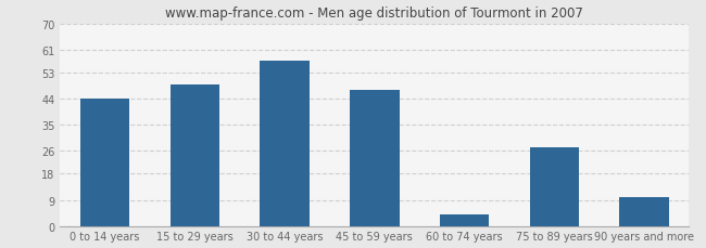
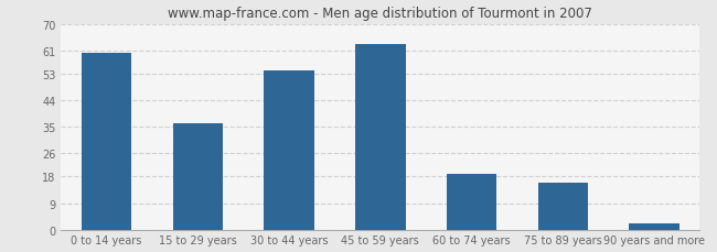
0 to 14 years: 44 -> 60
15 to 29 years: 49 -> 36
30 to 44 years: 57 -> 54
45 to 59 years: 47 -> 63
60 to 74 years: 4 -> 19
75 to 89 years: 27 -> 16
90 years and more: 10 -> 2
